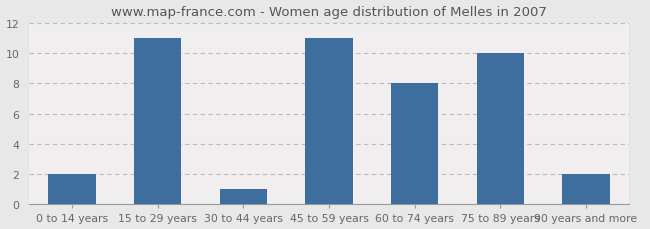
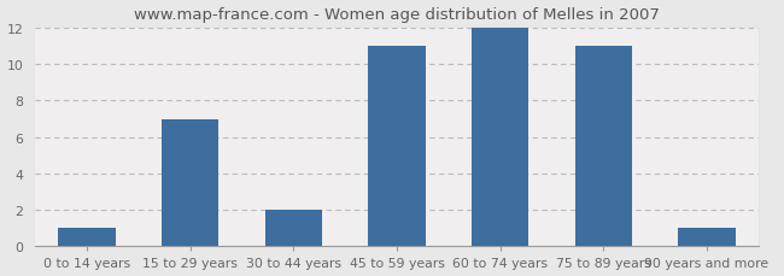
0 to 14 years: 2 -> 1
15 to 29 years: 11 -> 7
30 to 44 years: 1 -> 2
60 to 74 years: 8 -> 12
75 to 89 years: 10 -> 11
90 years and more: 2 -> 1
